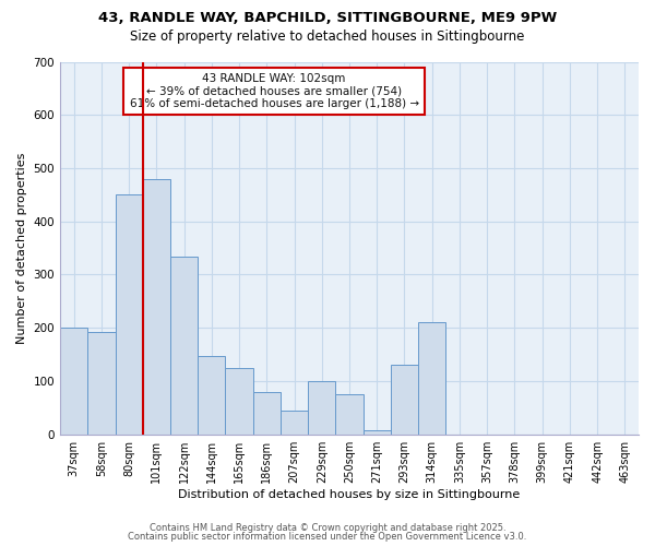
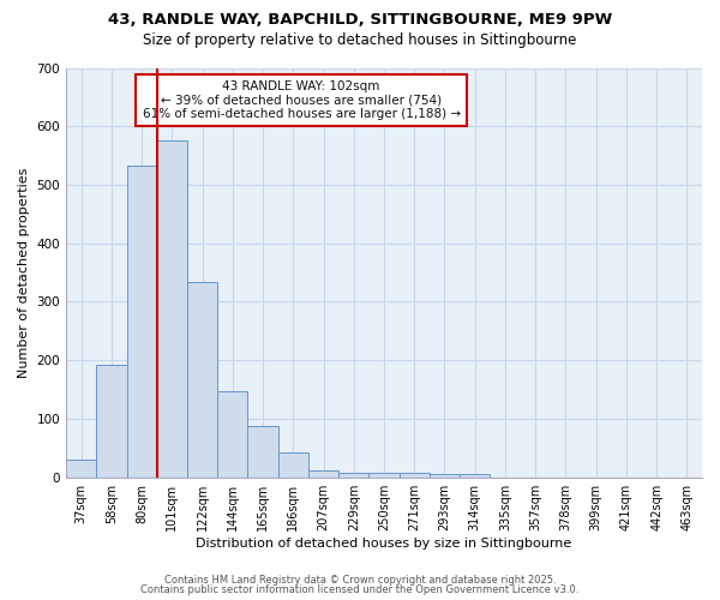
37sqm: 200 -> 30
80sqm: 450 -> 533
101sqm: 480 -> 575
165sqm: 125 -> 87
186sqm: 80 -> 42
207sqm: 45 -> 11
229sqm: 100 -> 8
250sqm: 75 -> 8
293sqm: 130 -> 5
314sqm: 210 -> 5
